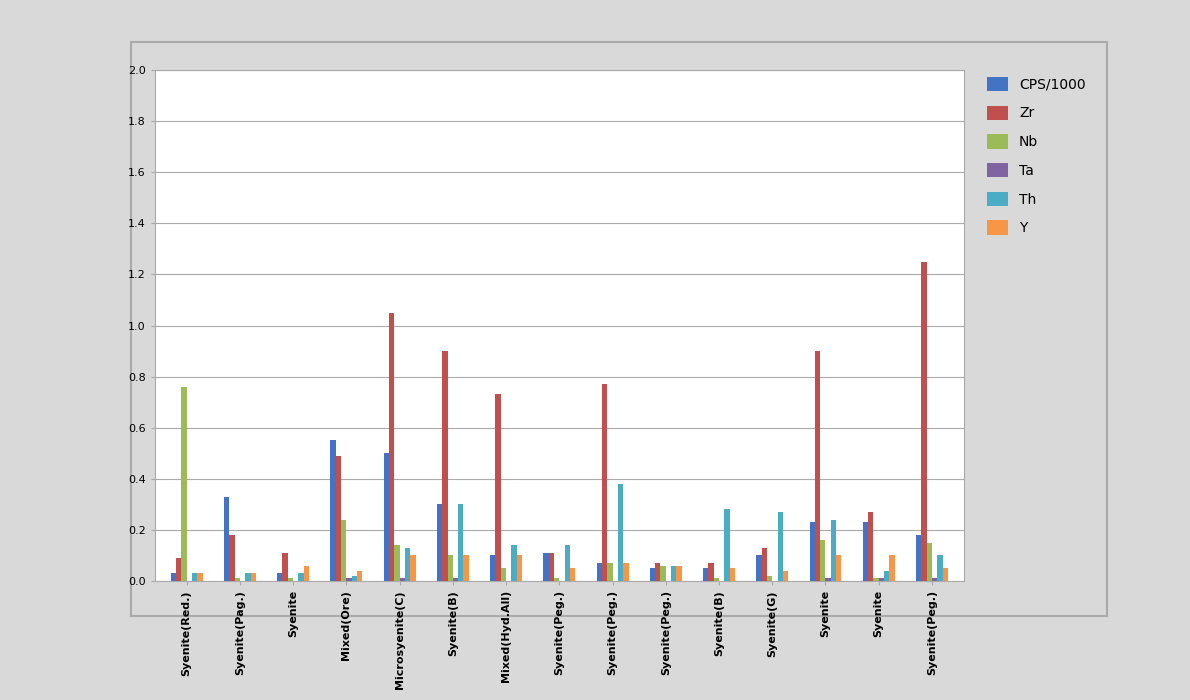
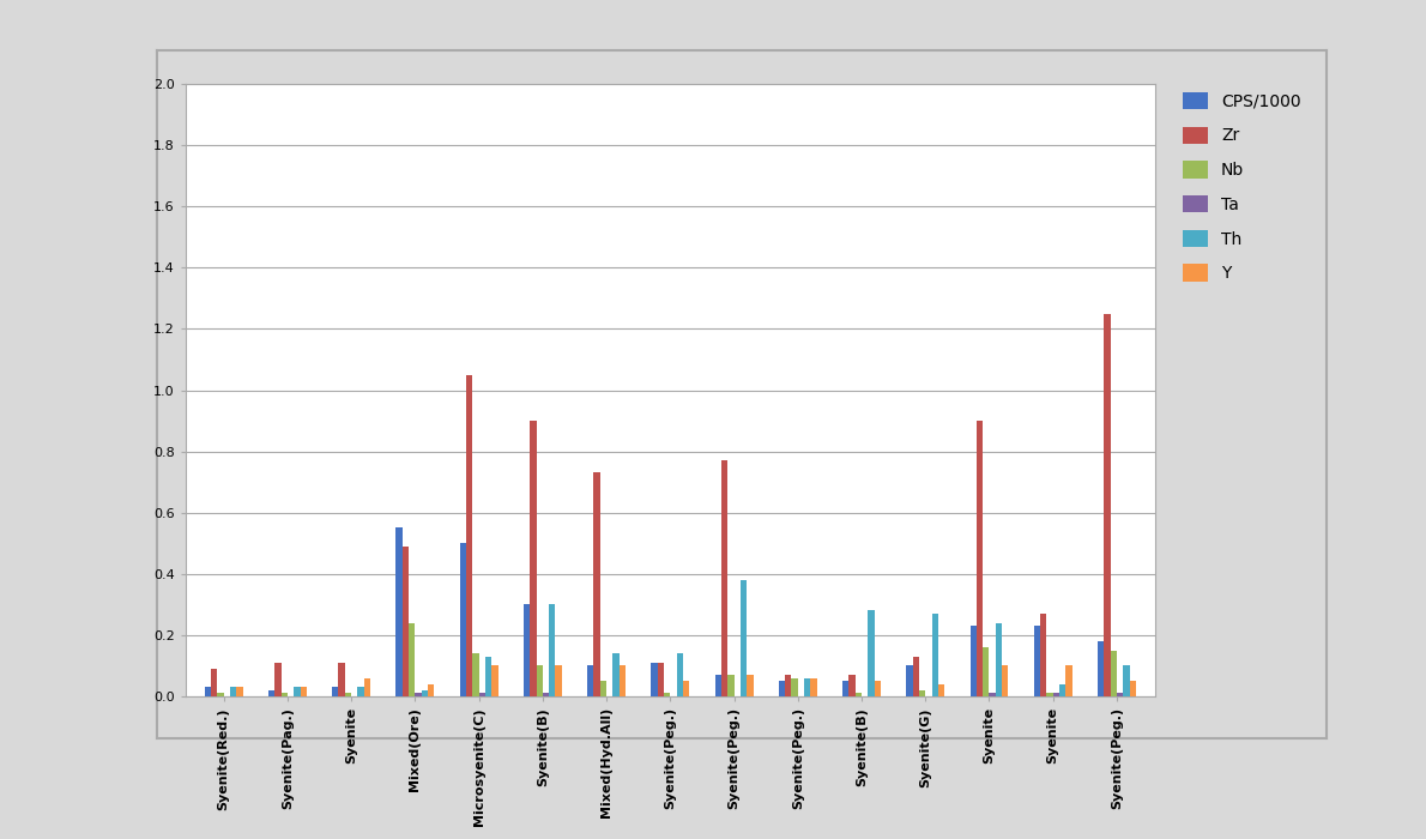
Nb/Syenite(Red.): 0.76 -> 0.01
CPS/1000/Syenite(Pag.): 0.33 -> 0.02
Zr/Syenite(Pag.): 0.18 -> 0.11
